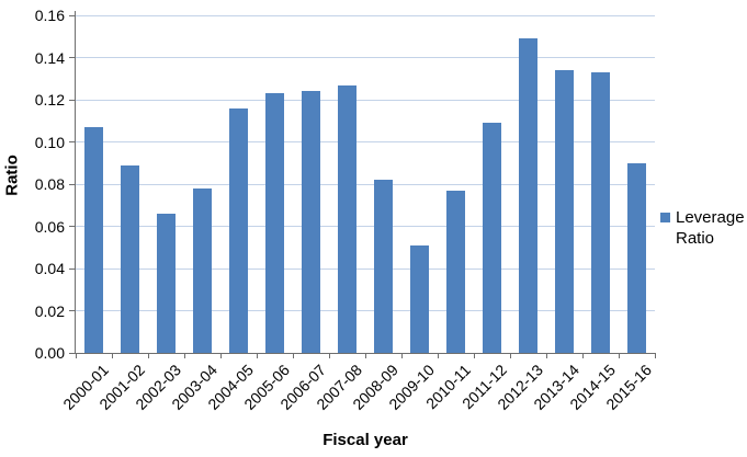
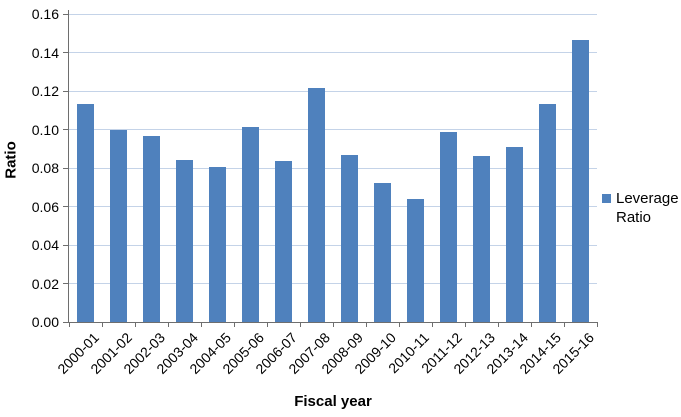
2000-01: 0.107 -> 0.113
2001-02: 0.089 -> 0.100
2002-03: 0.066 -> 0.097
2003-04: 0.078 -> 0.084
2004-05: 0.116 -> 0.081
2005-06: 0.123 -> 0.102
2006-07: 0.124 -> 0.084
2007-08: 0.127 -> 0.121
2008-09: 0.082 -> 0.087
2009-10: 0.051 -> 0.072
2010-11: 0.077 -> 0.064
2011-12: 0.109 -> 0.099
2012-13: 0.149 -> 0.086
2013-14: 0.134 -> 0.091
2014-15: 0.133 -> 0.113
2015-16: 0.090 -> 0.146
